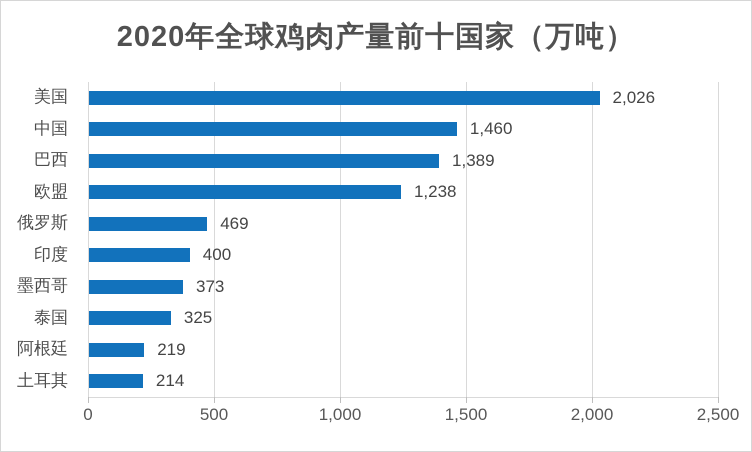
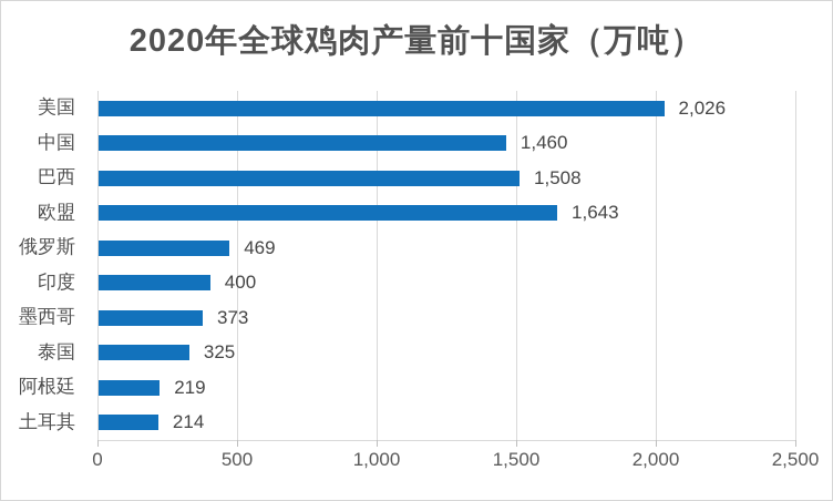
巴西: 1,389 -> 1,508
欧盟: 1,238 -> 1,643
